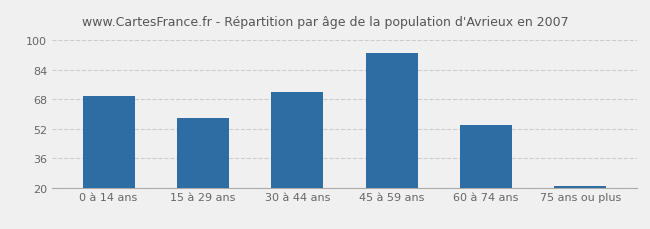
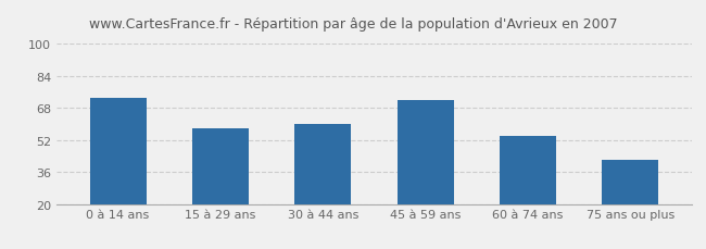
0 à 14 ans: 70 -> 73
30 à 44 ans: 72 -> 60
45 à 59 ans: 93 -> 72
75 ans ou plus: 21 -> 42
